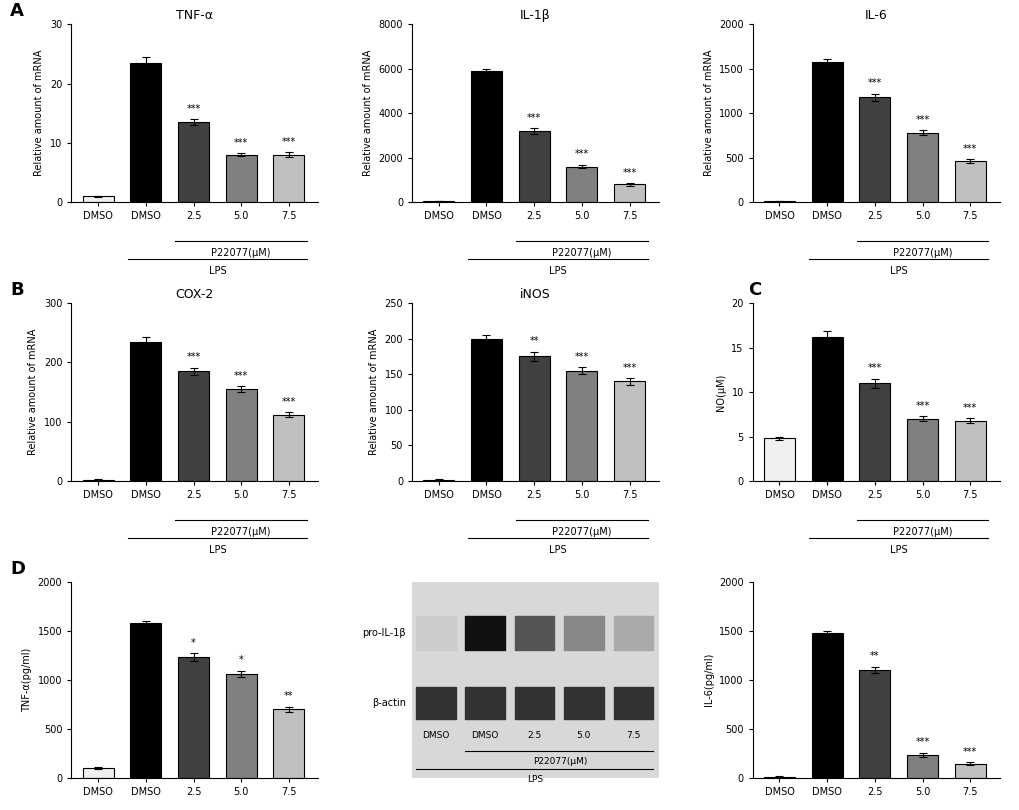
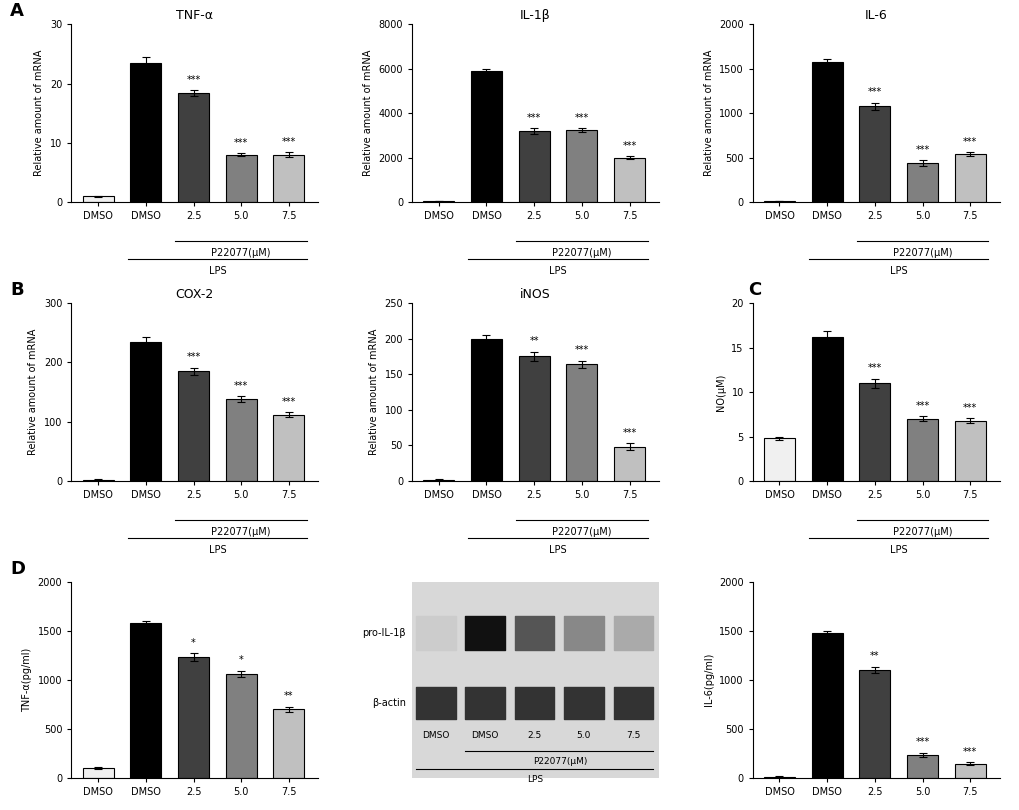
TNF-α/2.5: 13.5 -> 18.4
IL-1β/5.0: 1600 -> 3250
IL-1β/7.5: 800 -> 2000
IL-6/2.5: 1180 -> 1080
IL-6/5.0: 780 -> 440
IL-6/7.5: 460 -> 540
COX-2/5.0: 155 -> 138
iNOS/5.0: 155 -> 164
iNOS/7.5: 140 -> 48
